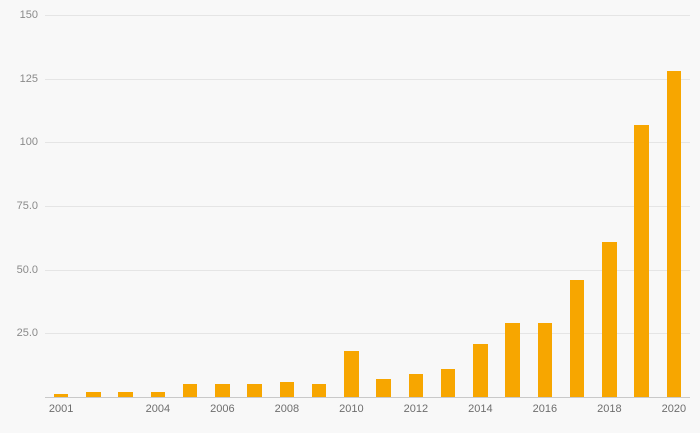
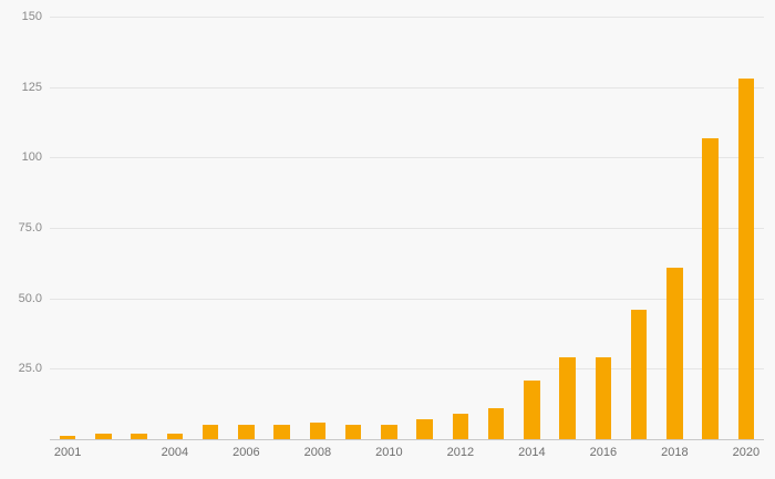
2010: 18 -> 5
